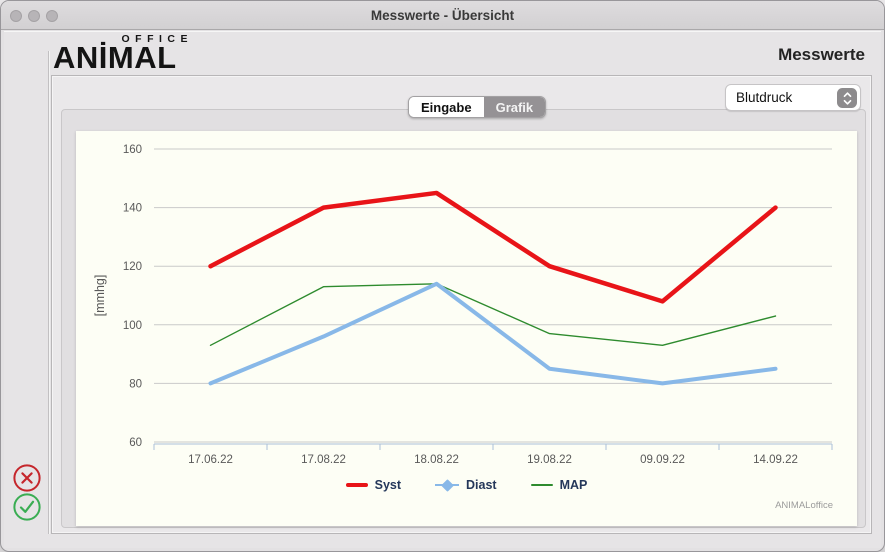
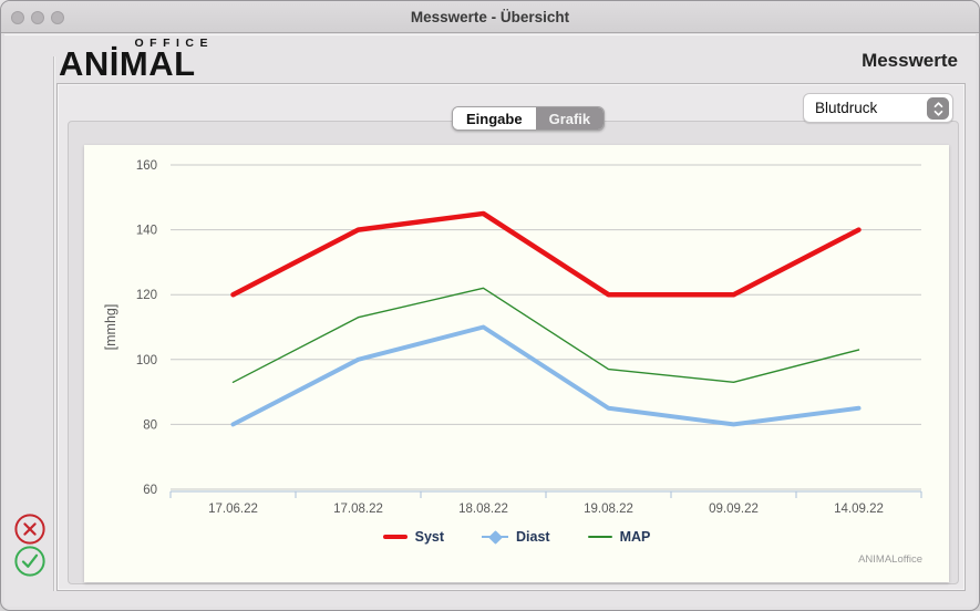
Diast/17.08.22: 96 -> 100
Diast/18.08.22: 114 -> 110
MAP/18.08.22: 114 -> 122
Syst/09.09.22: 108 -> 120
